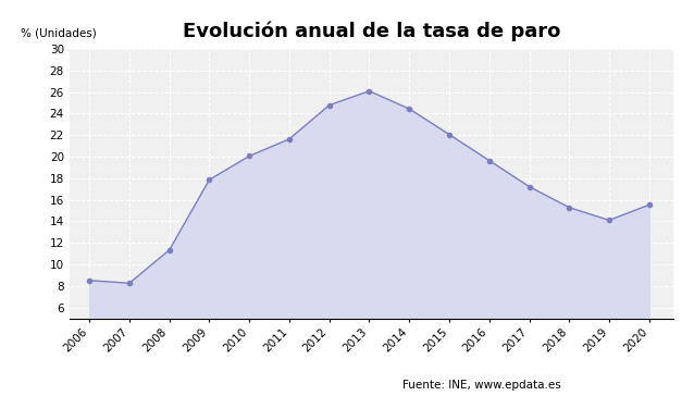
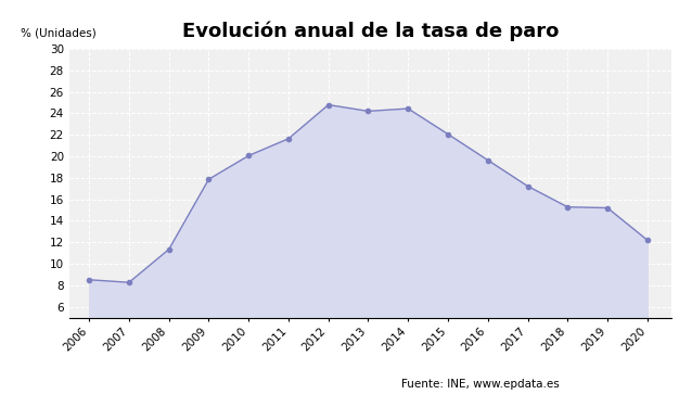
2013: 26.1 -> 24.2
2019: 14.1 -> 15.2
2020: 15.5 -> 12.2
